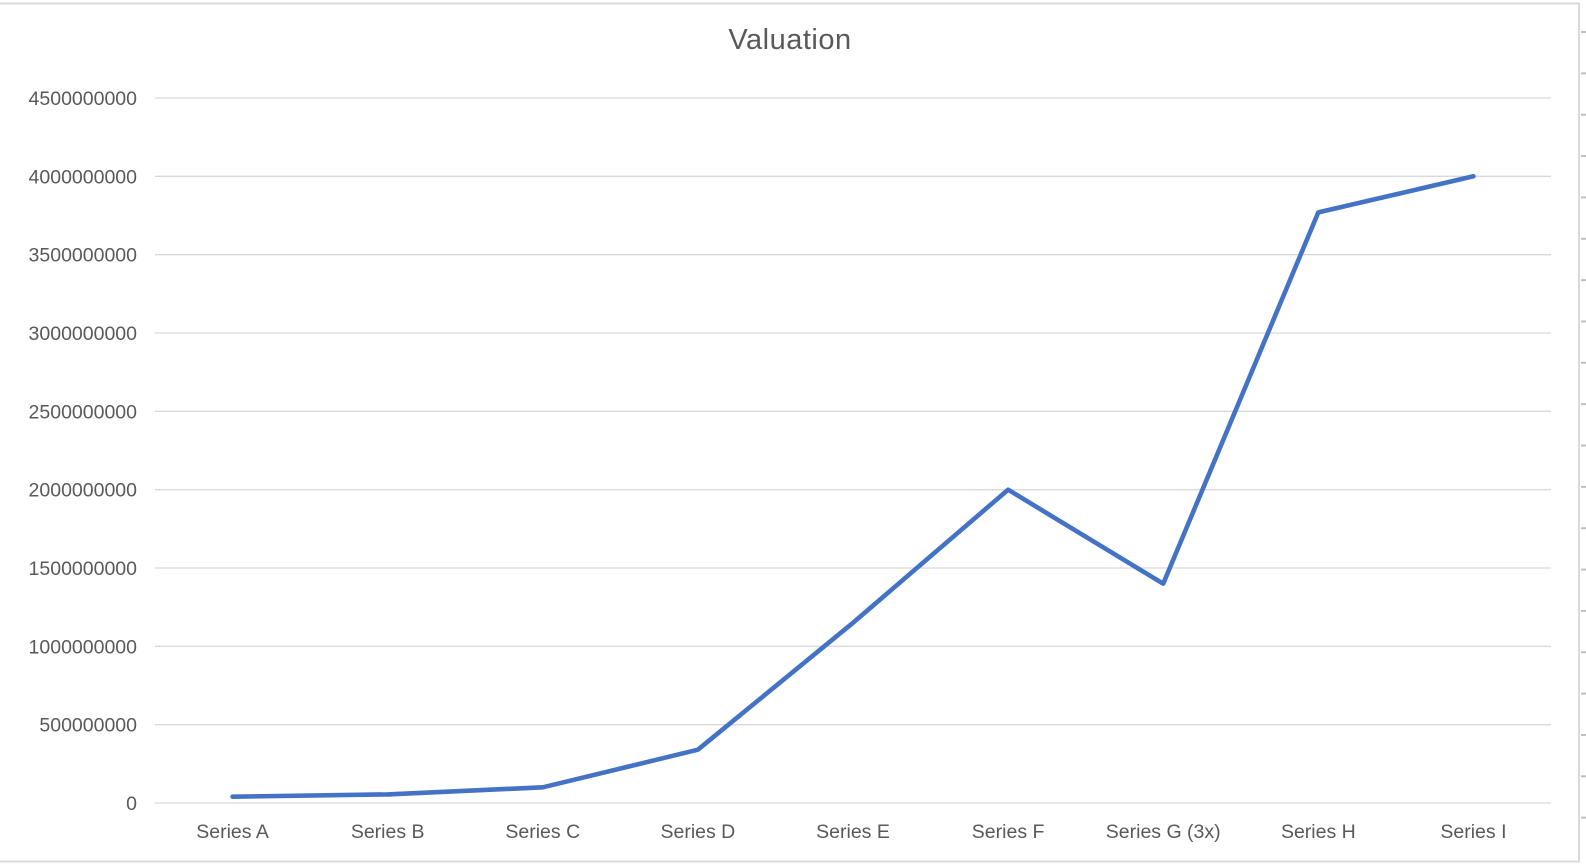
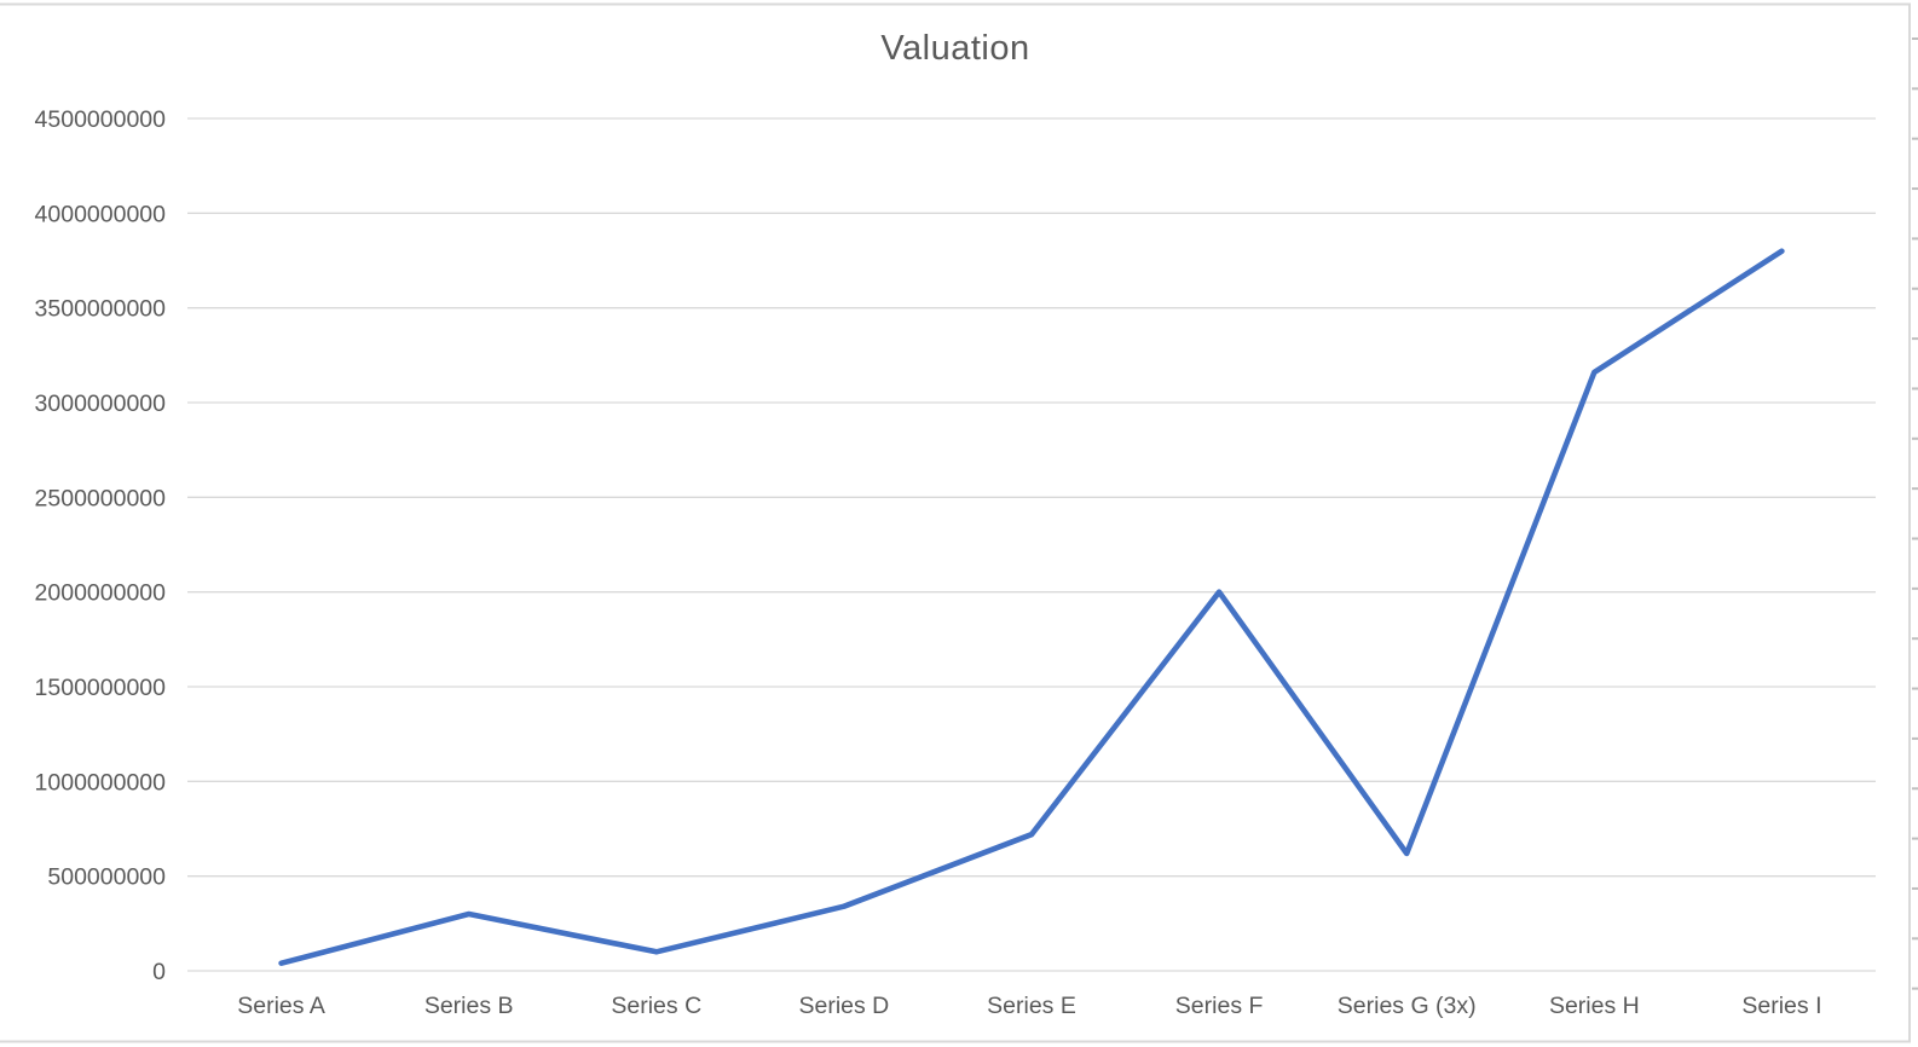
Series B: 60000000 -> 300000000
Series E: 1150000000 -> 720000000
Series G (3x): 1400000000 -> 620000000
Series H: 3770000000 -> 3160000000
Series I: 4000000000 -> 3800000000
